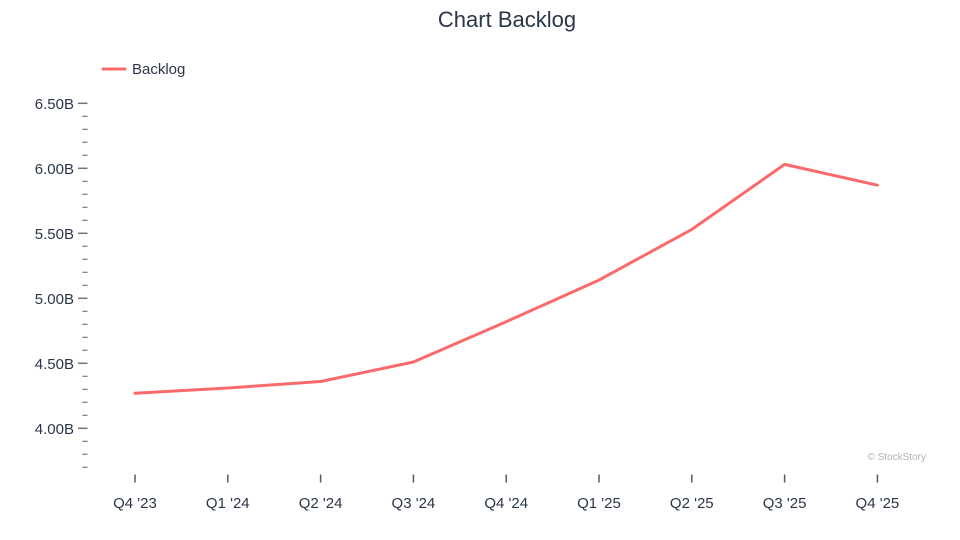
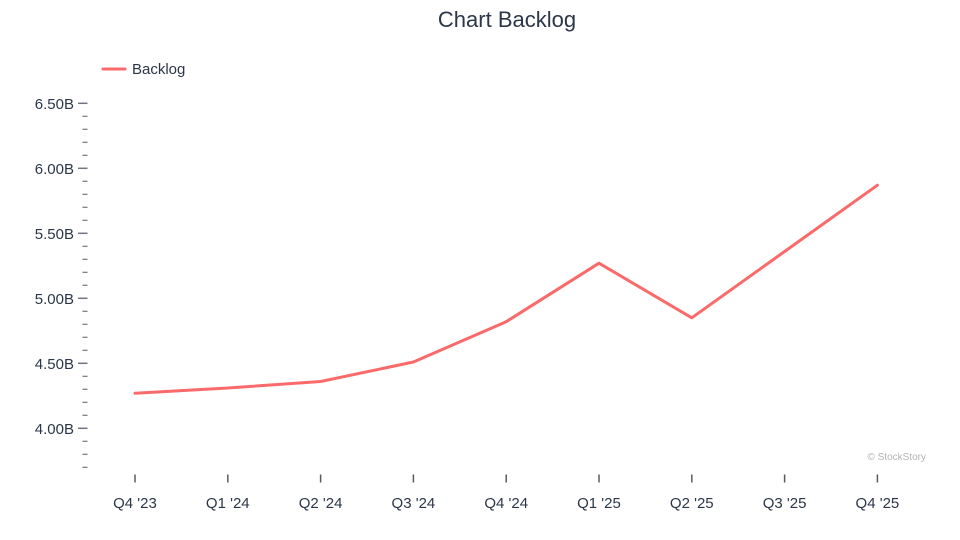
Q1 '25: 5.14B -> 5.27B
Q2 '25: 5.53B -> 4.85B
Q3 '25: 6.03B -> 5.36B
